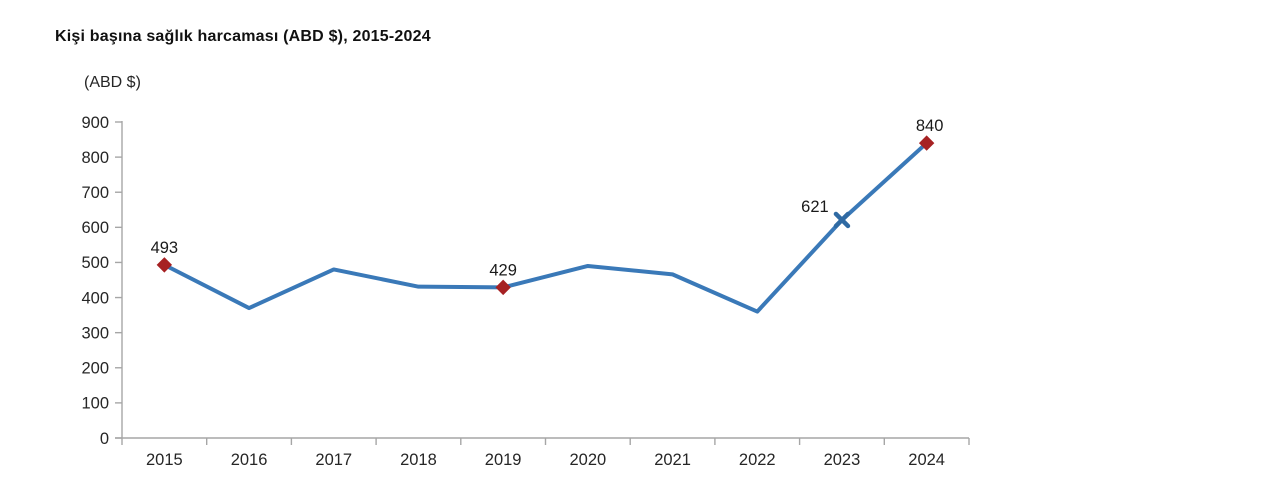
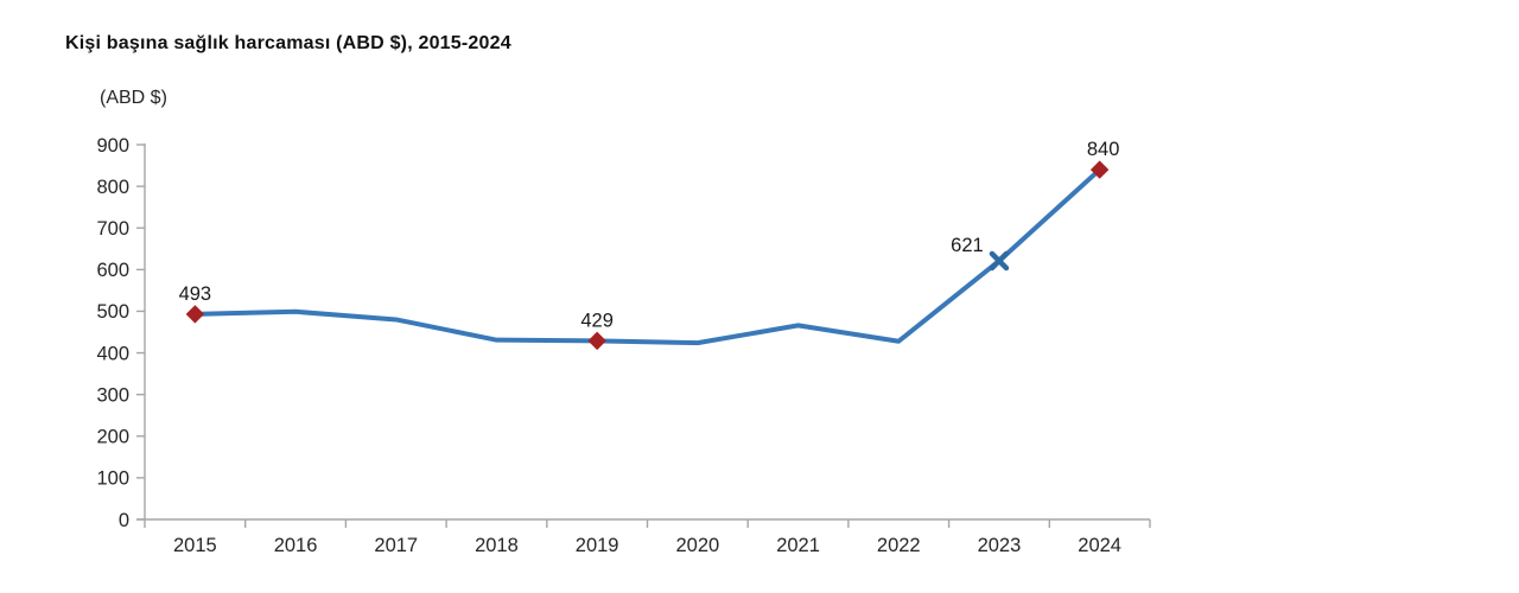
2016: 370 -> 500
2020: 490 -> 420
2022: 360 -> 430
